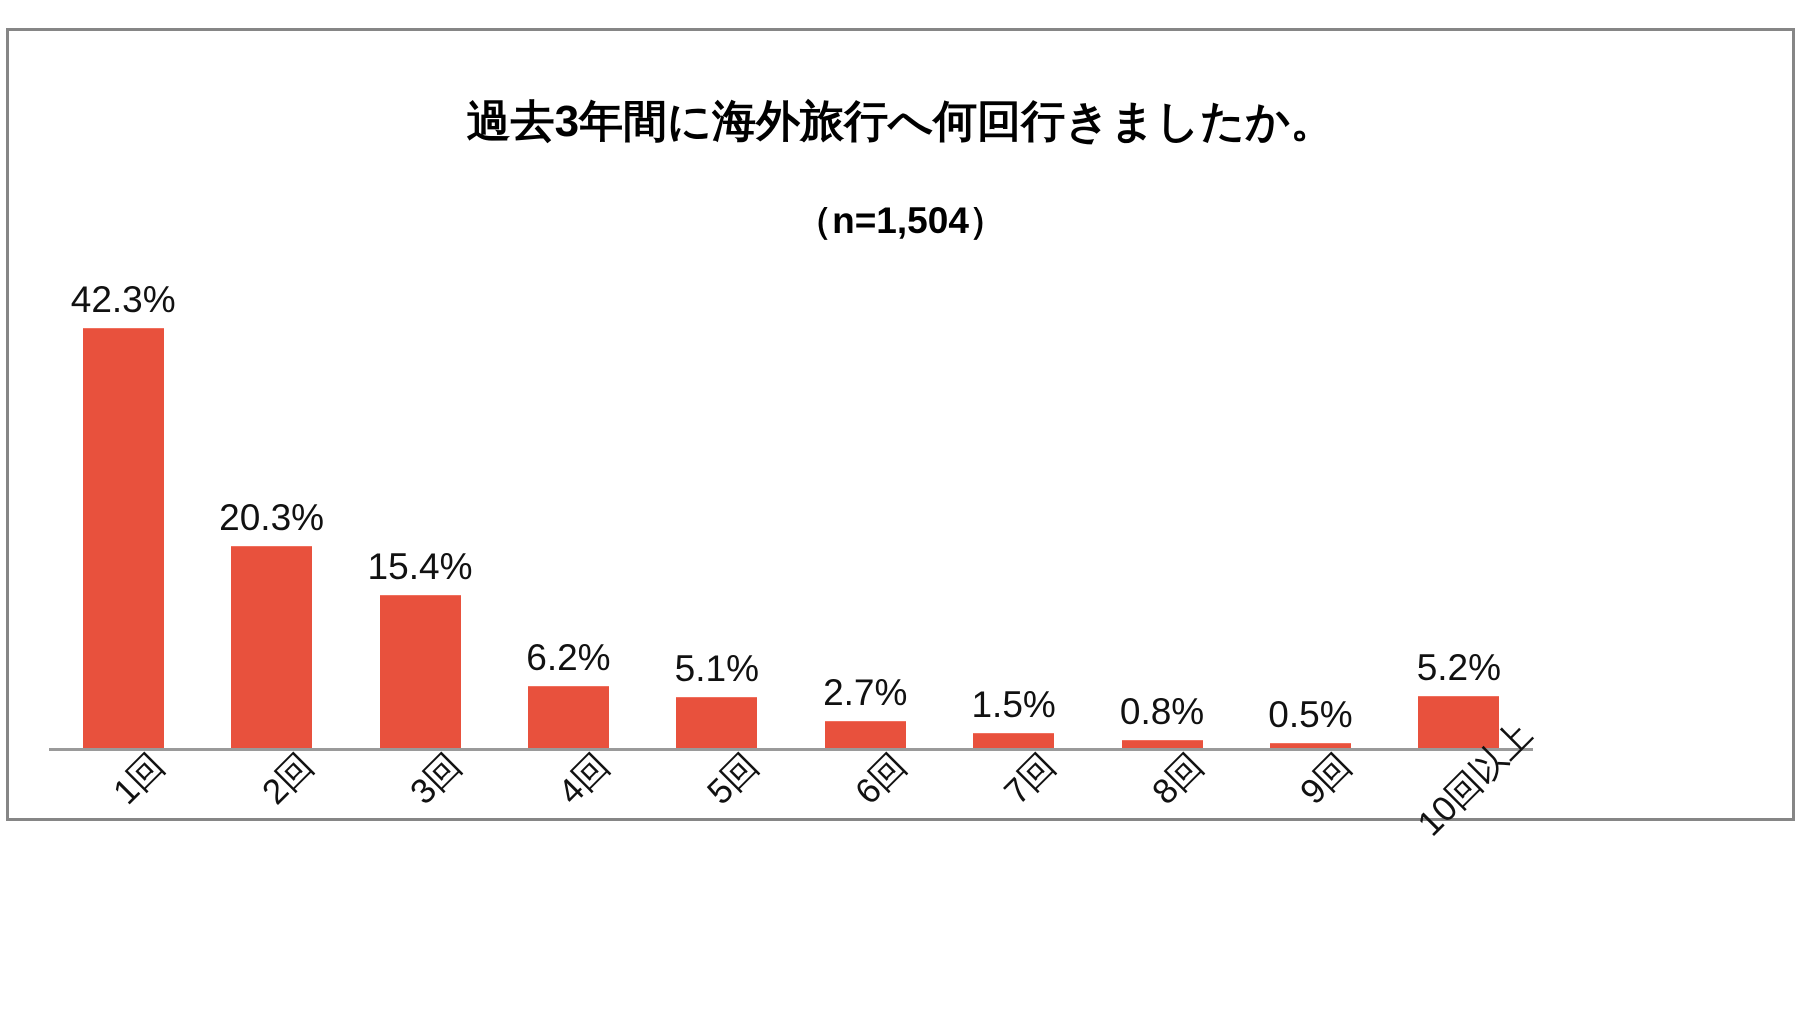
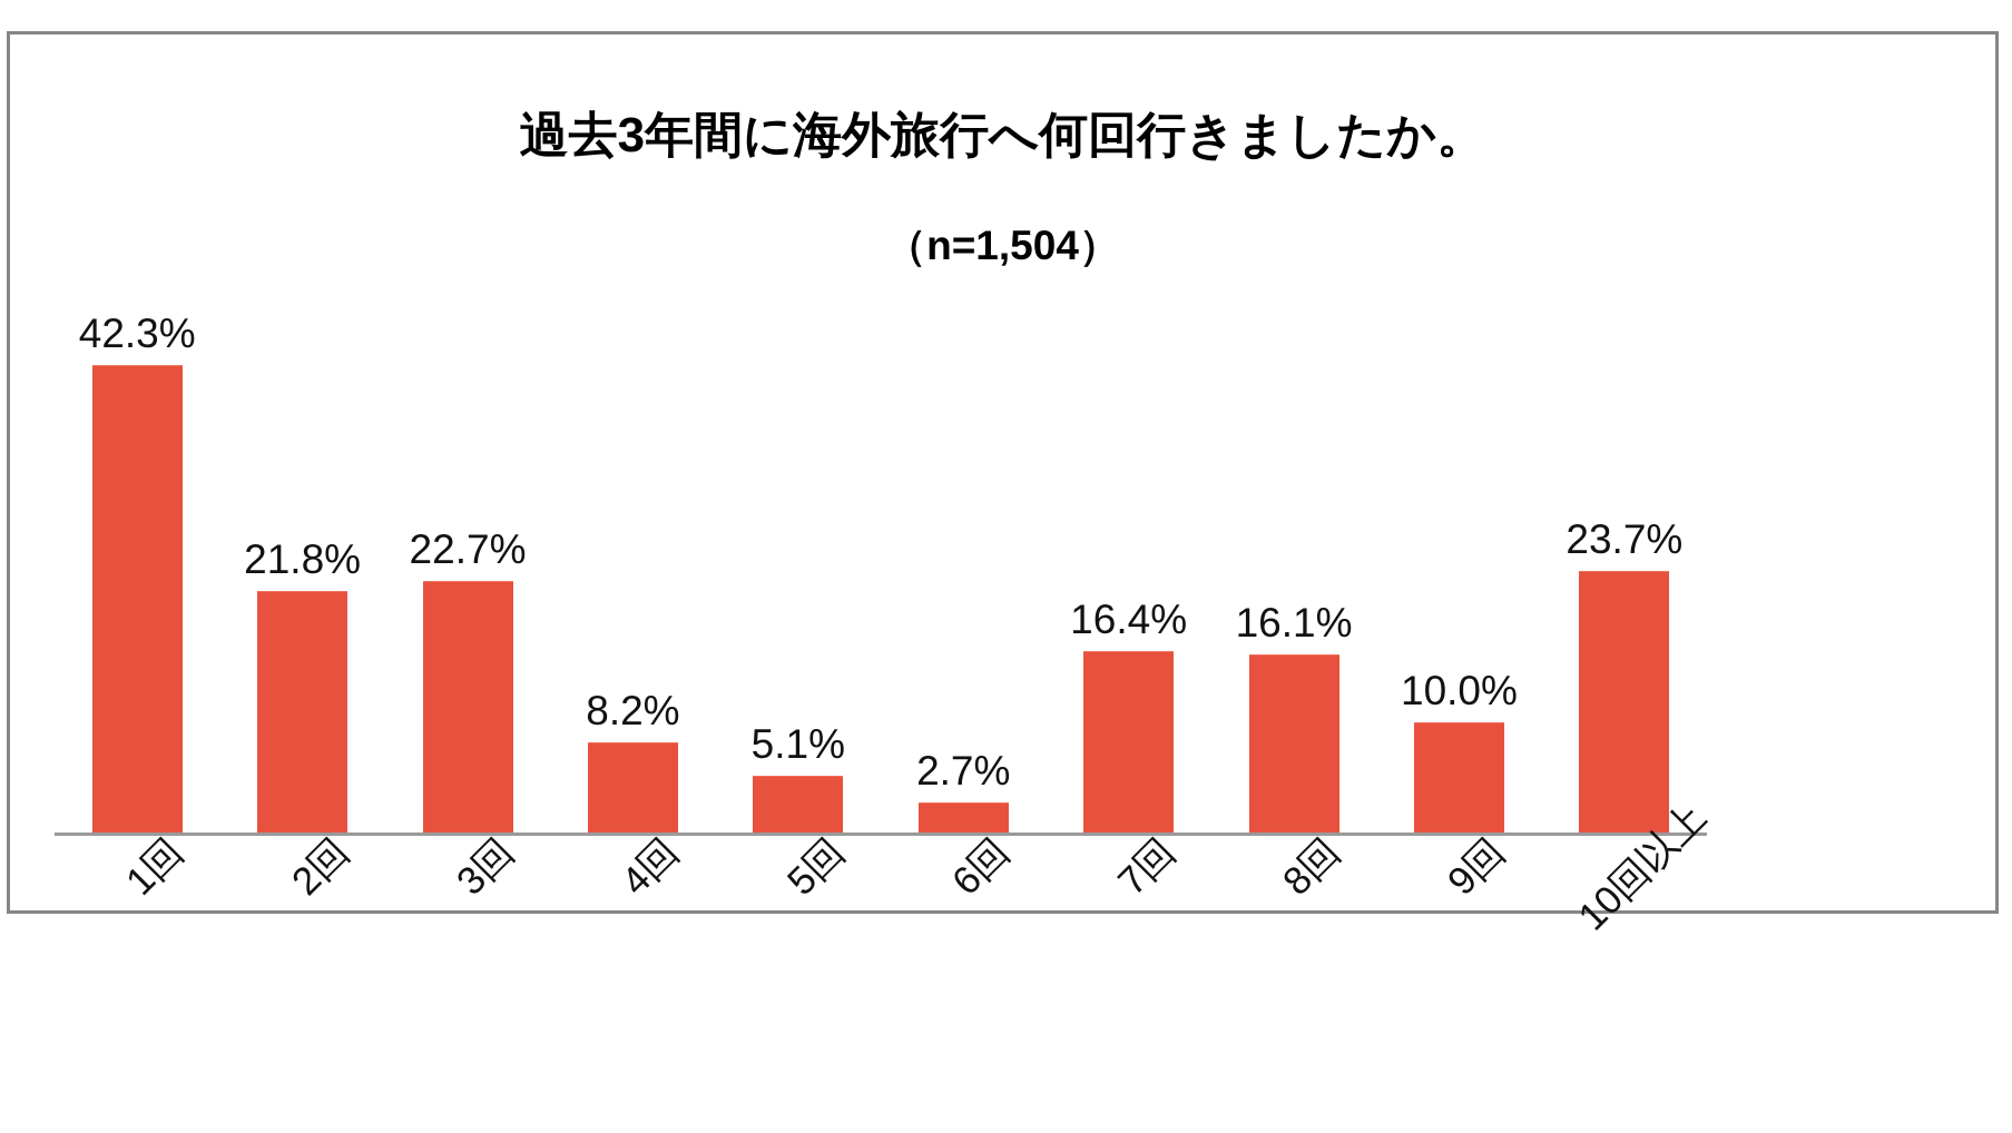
2回: 20.3% -> 21.8%
3回: 15.4% -> 22.7%
4回: 6.2% -> 8.2%
7回: 1.5% -> 16.4%
8回: 0.8% -> 16.1%
9回: 0.5% -> 10.0%
10回以上: 5.2% -> 23.7%
